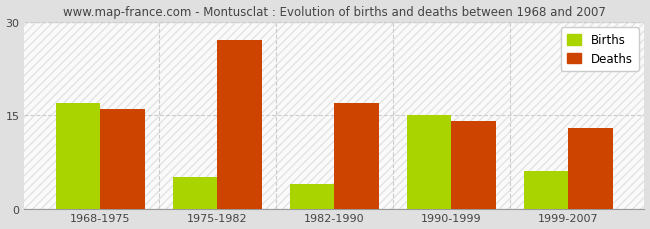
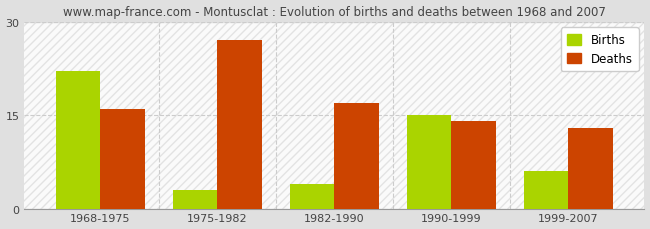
Births/1968-1975: 17 -> 22
Births/1975-1982: 5 -> 3
